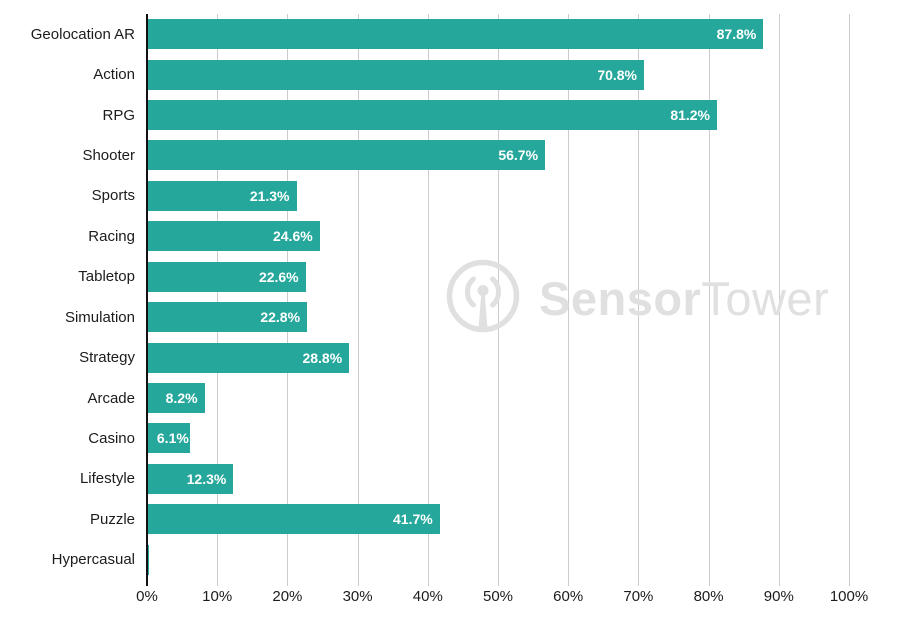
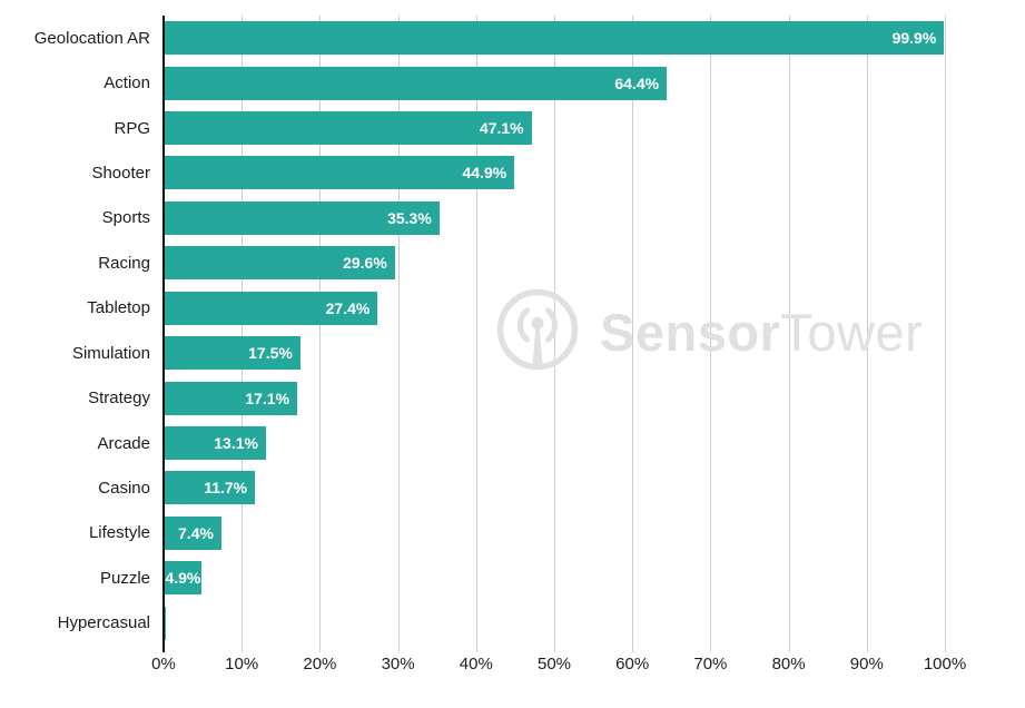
Geolocation AR: 87.8% -> 99.9%
Action: 70.8% -> 64.4%
RPG: 81.2% -> 47.1%
Shooter: 56.7% -> 44.9%
Sports: 21.3% -> 35.3%
Racing: 24.6% -> 29.6%
Tabletop: 22.6% -> 27.4%
Simulation: 22.8% -> 17.5%
Strategy: 28.8% -> 17.1%
Arcade: 8.2% -> 13.1%
Casino: 6.1% -> 11.7%
Lifestyle: 12.3% -> 7.4%
Puzzle: 41.7% -> 4.9%
